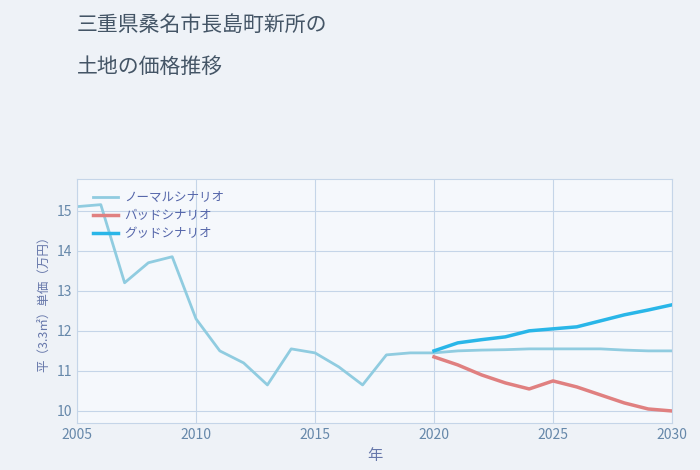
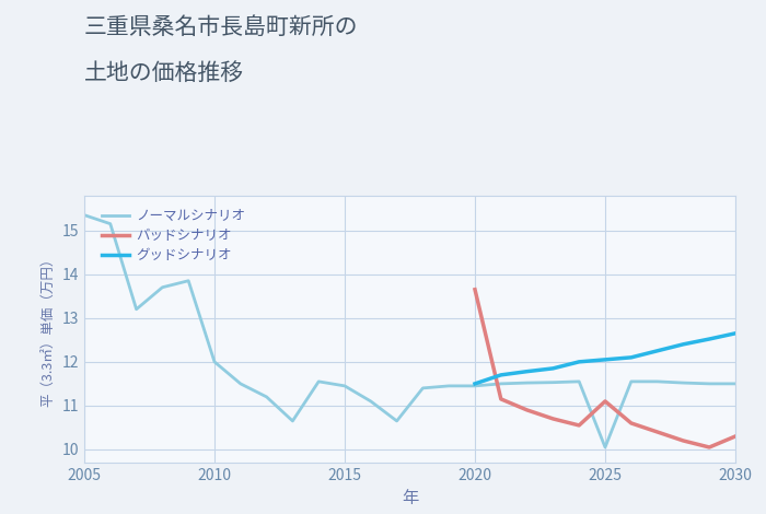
ノーマルシナリオ/2005: 15.10 -> 15.35
ノーマルシナリオ/2010: 12.30 -> 12.00
バッドシナリオ/2020: 11.35 -> 13.65
バッドシナリオ/2025: 10.75 -> 11.10
ノーマルシナリオ/2025: 11.55 -> 10.05
バッドシナリオ/2030: 10.00 -> 10.30
